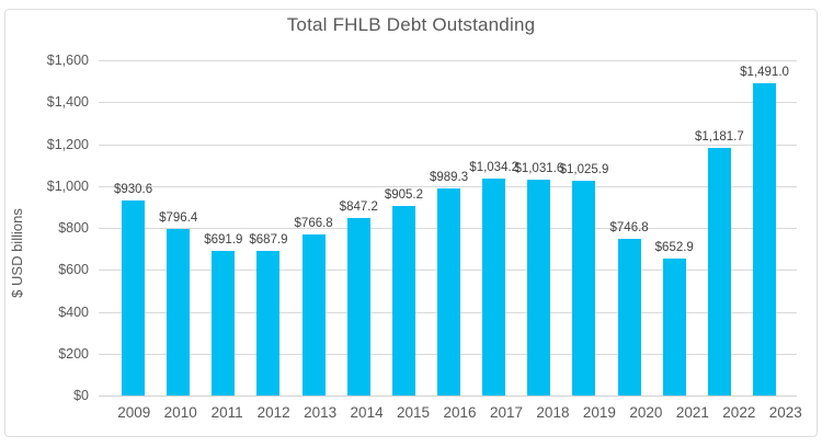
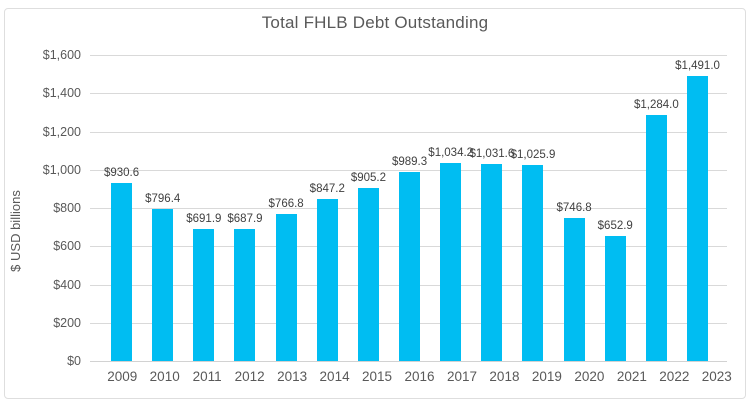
2022: $1,181.7 -> $1,284.0
